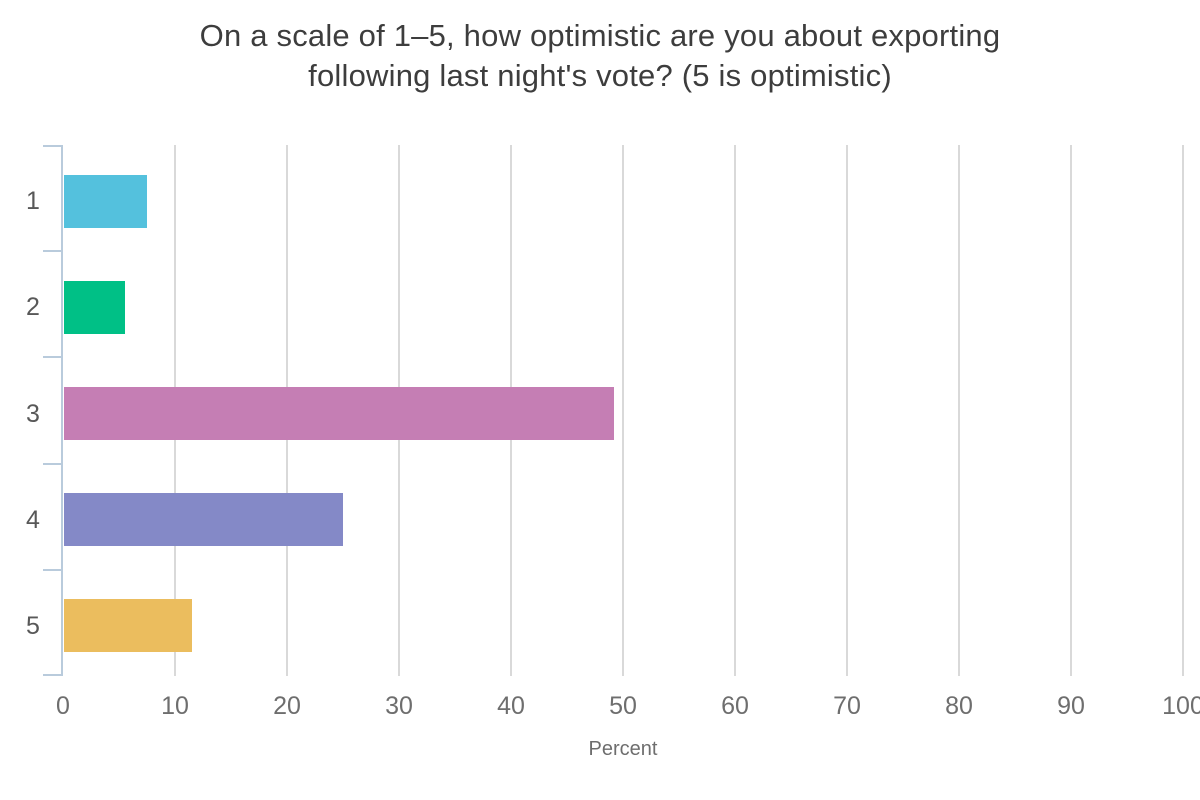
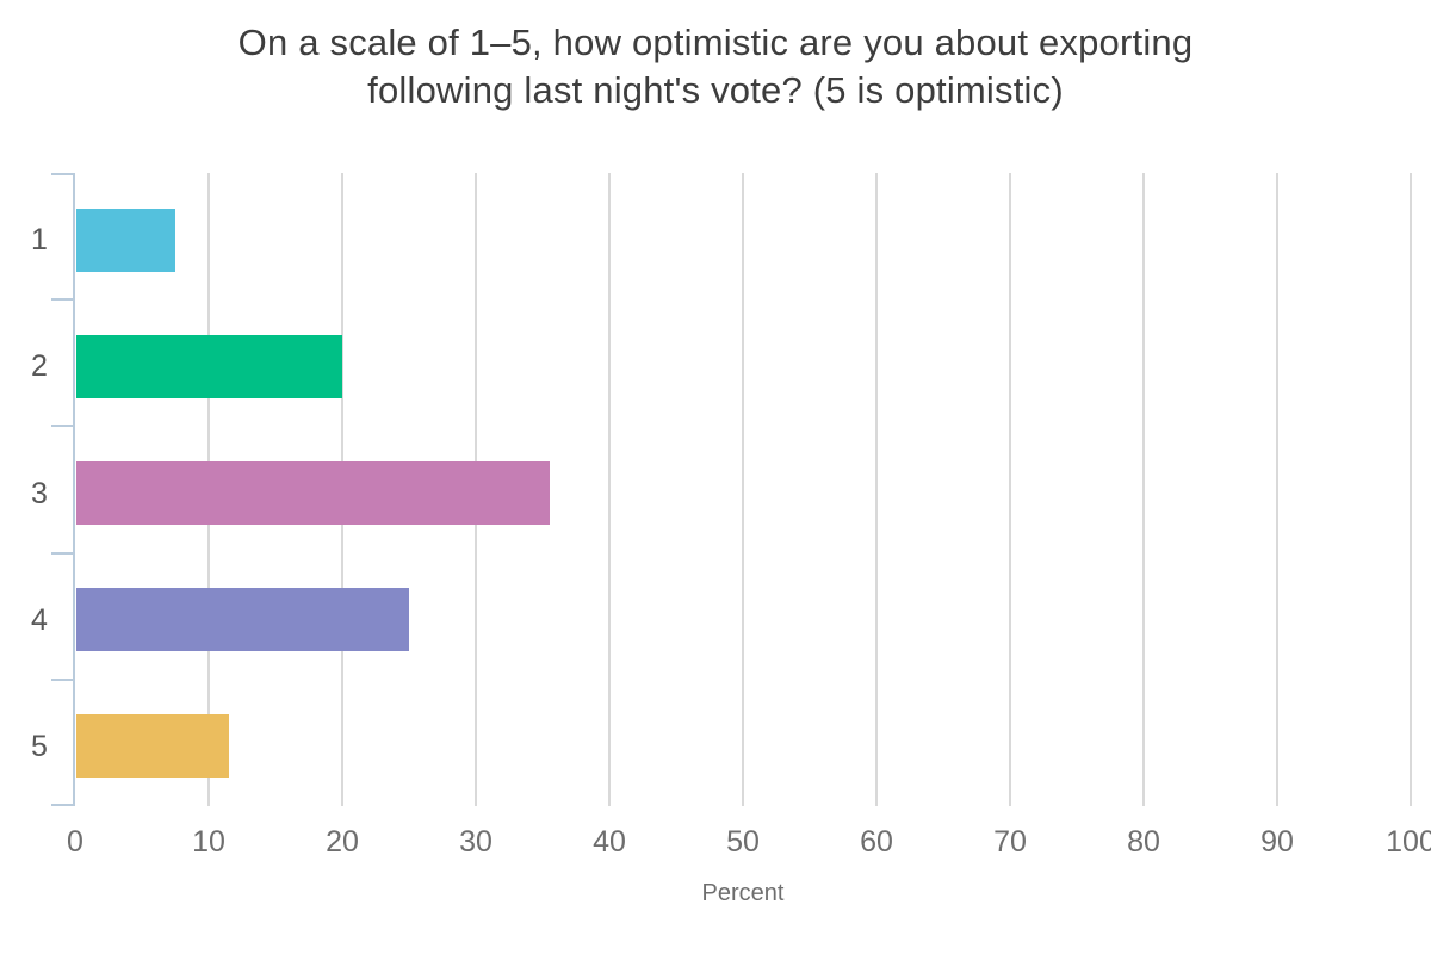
2: 5.5 -> 20.0
3: 49.2 -> 35.5
